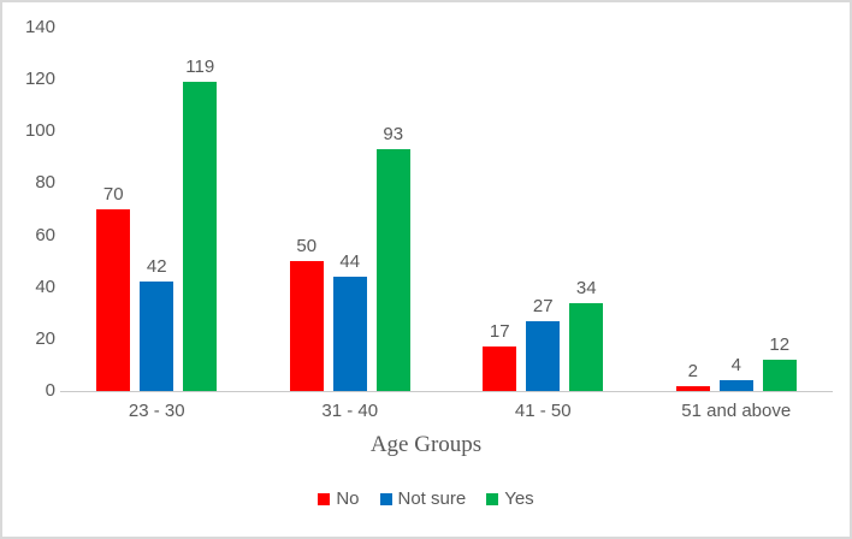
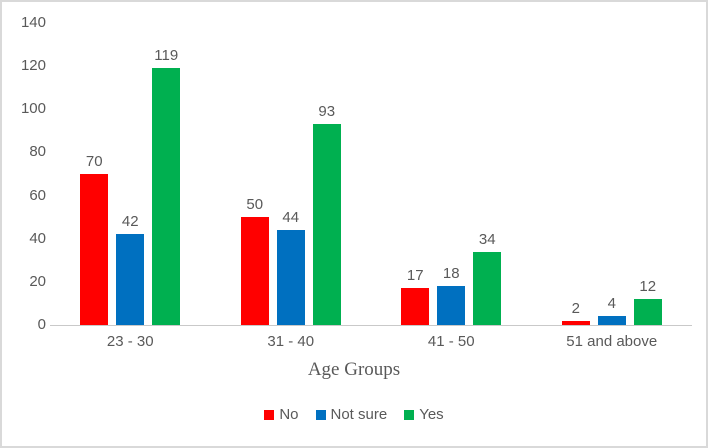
Not sure/41 - 50: 27 -> 18
